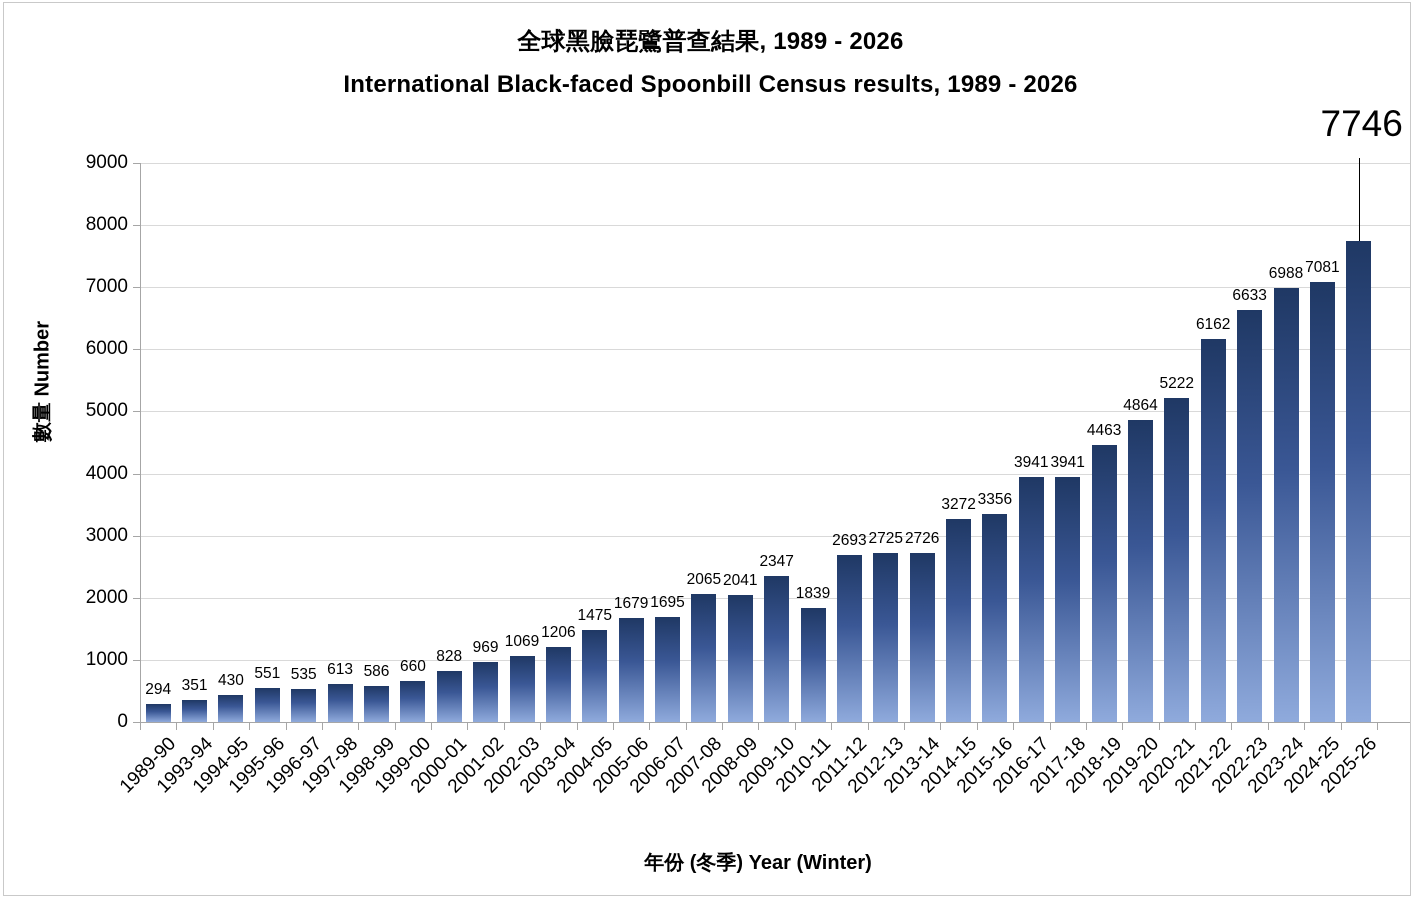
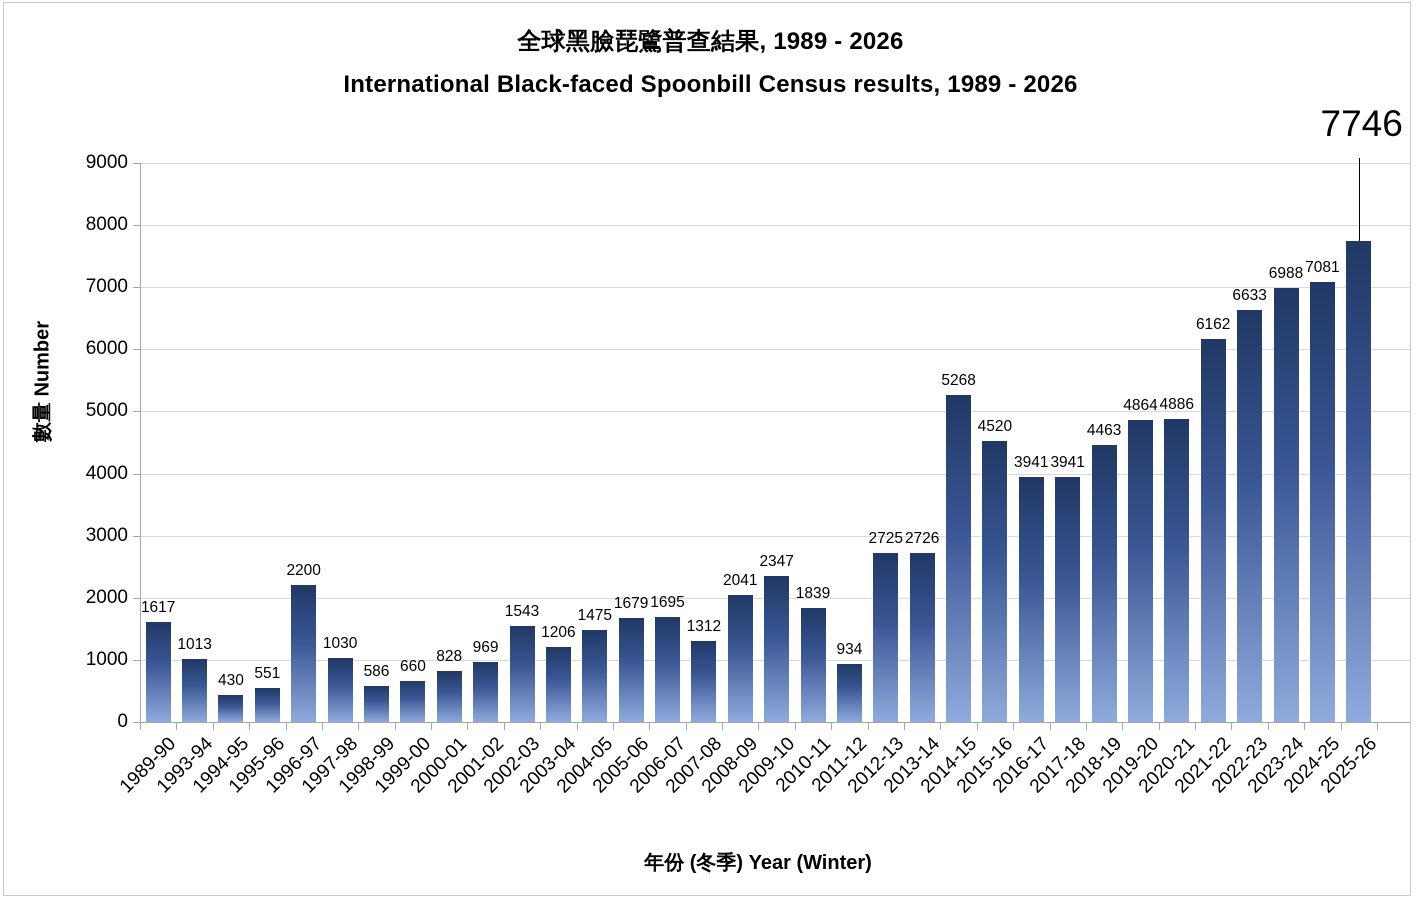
1989-90: 294 -> 1617
1993-94: 351 -> 1013
1996-97: 535 -> 2200
1997-98: 613 -> 1030
2002-03: 1069 -> 1543
2007-08: 2065 -> 1312
2011-12: 2693 -> 934
2014-15: 3272 -> 5268
2015-16: 3356 -> 4520
2020-21: 5222 -> 4886
